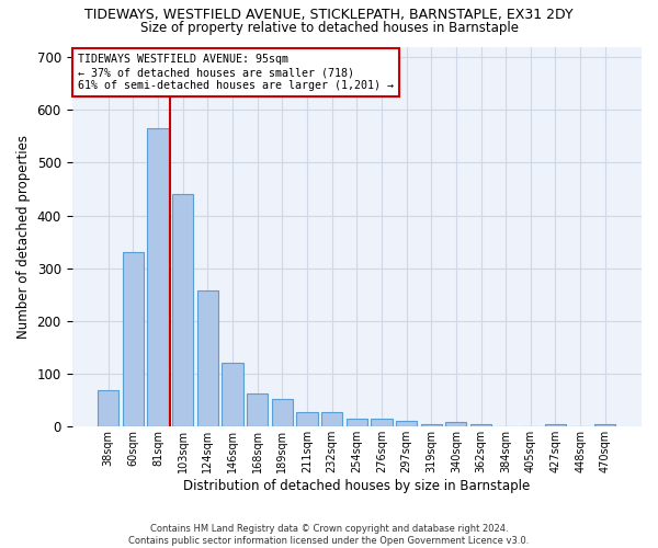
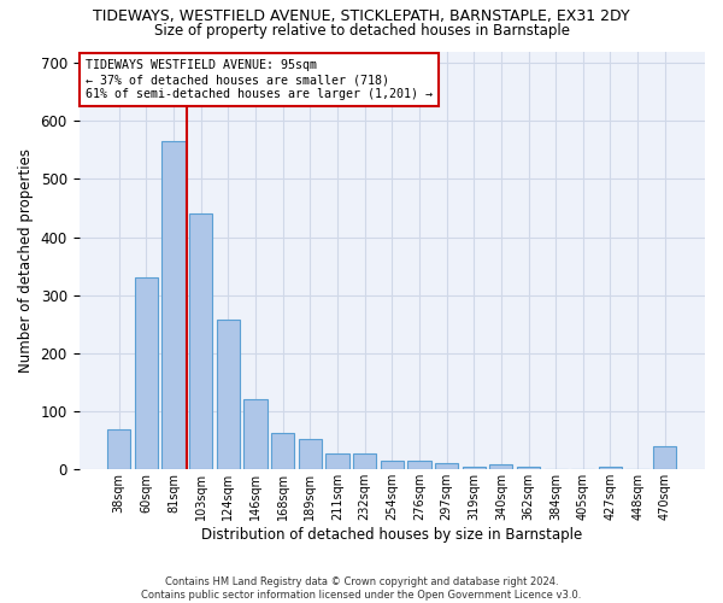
470sqm: 5 -> 40
